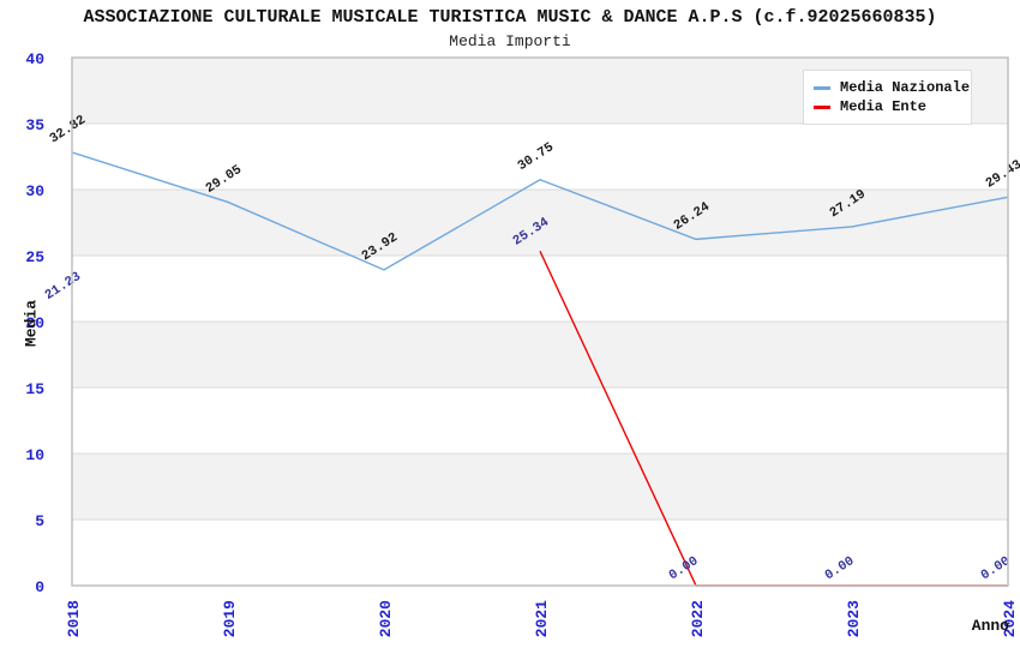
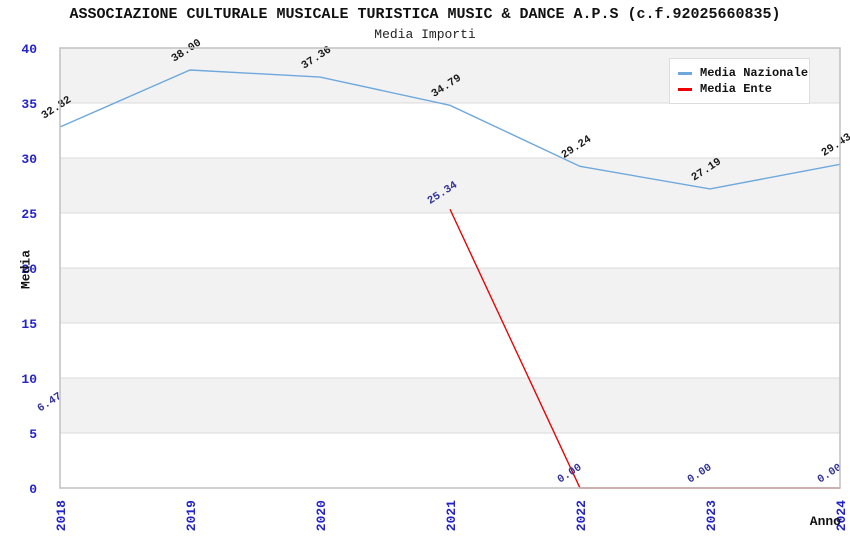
Media Ente/2018: 21.23 -> 6.47
Media Nazionale/2019: 29.05 -> 38.00
Media Nazionale/2020: 23.92 -> 37.36
Media Nazionale/2021: 30.75 -> 34.79
Media Nazionale/2022: 26.24 -> 29.24
